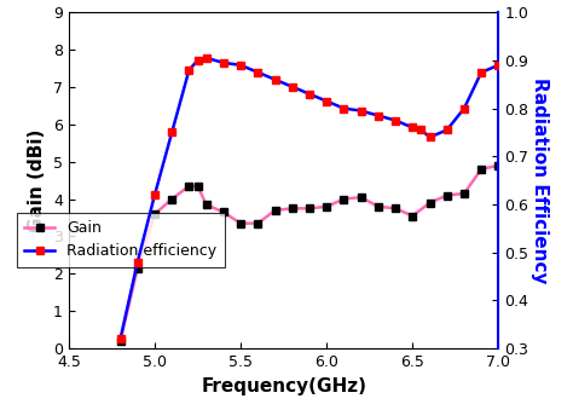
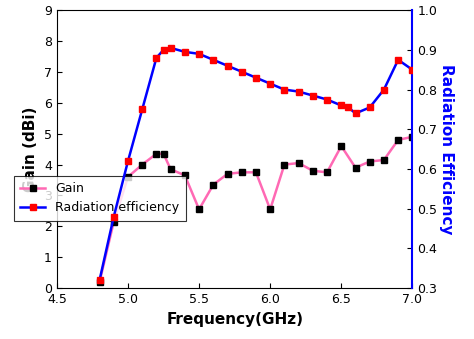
Gain/5.5: 3.35 -> 2.55
Gain/6.0: 3.80 -> 2.55
Gain/6.5: 3.55 -> 4.60
Radiation efficiency/7.0: 0.890 -> 0.850
